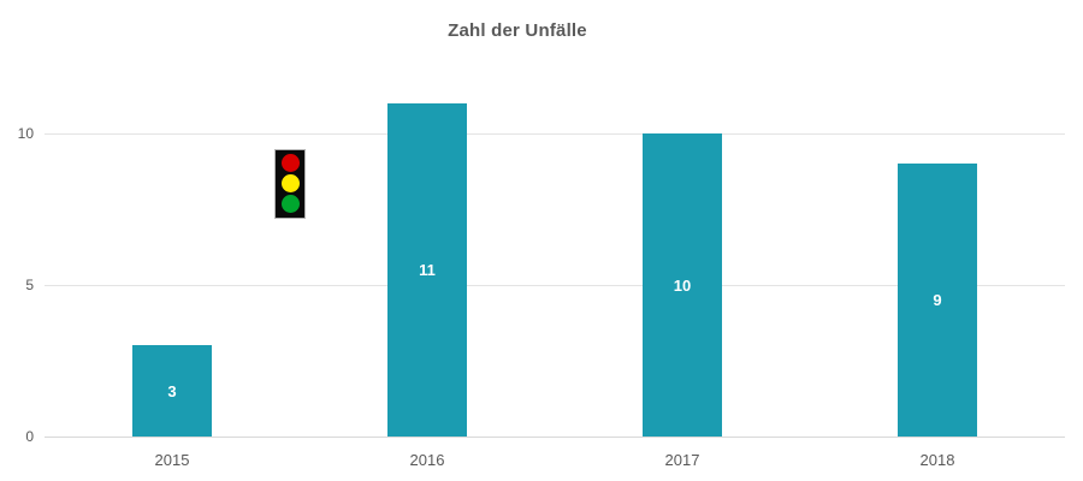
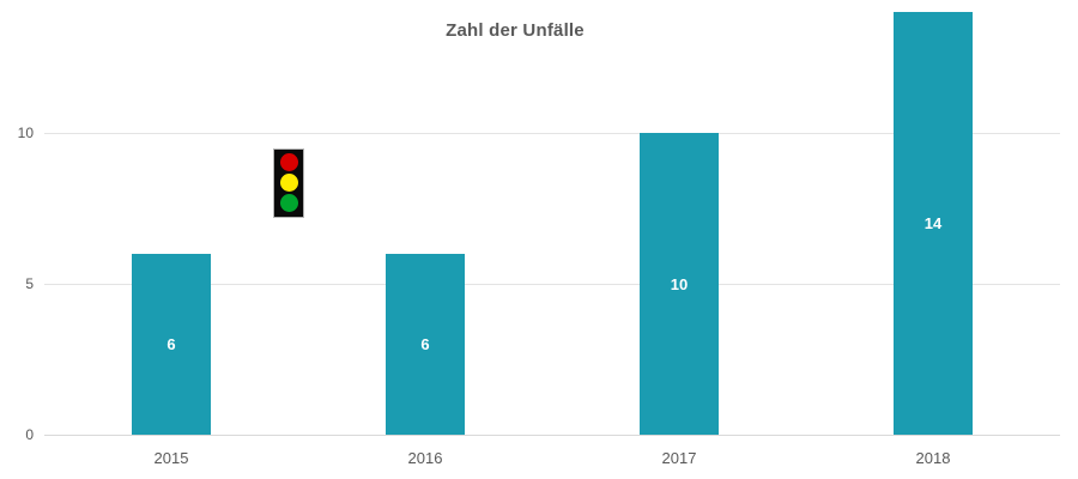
2015: 3 -> 6
2016: 11 -> 6
2018: 9 -> 14
